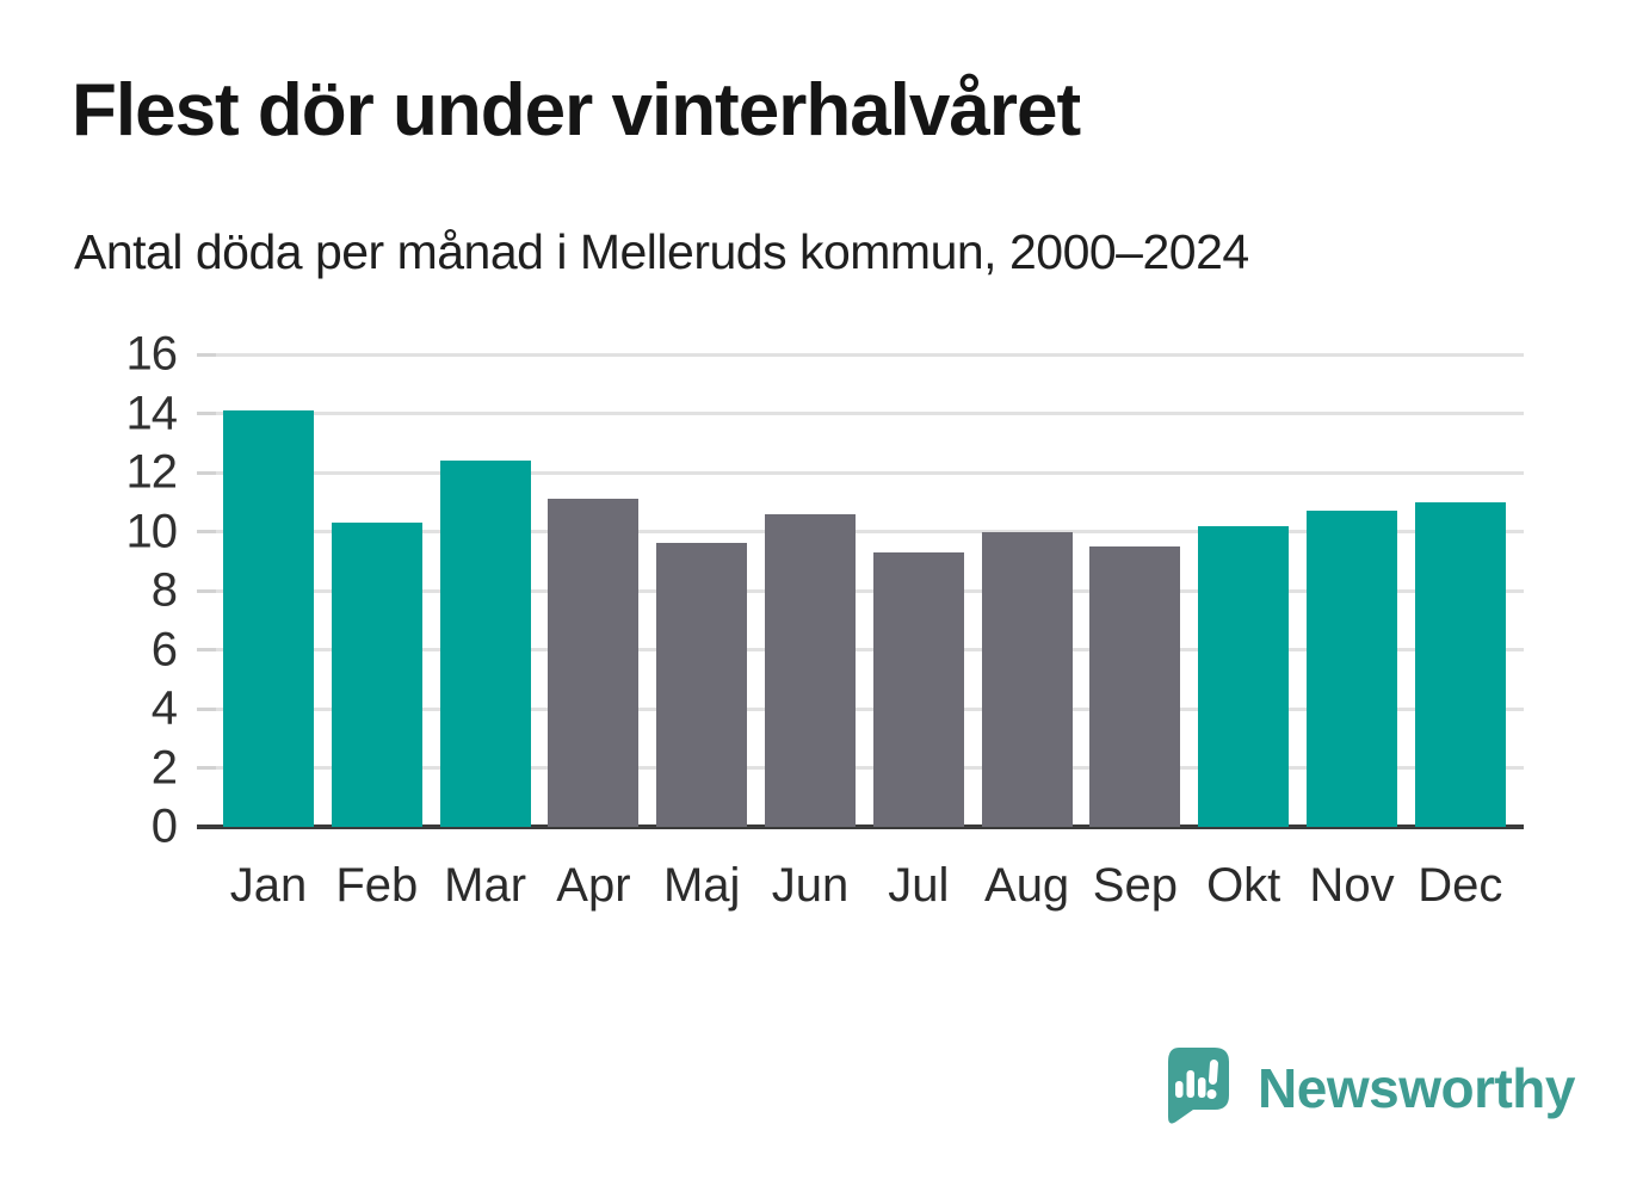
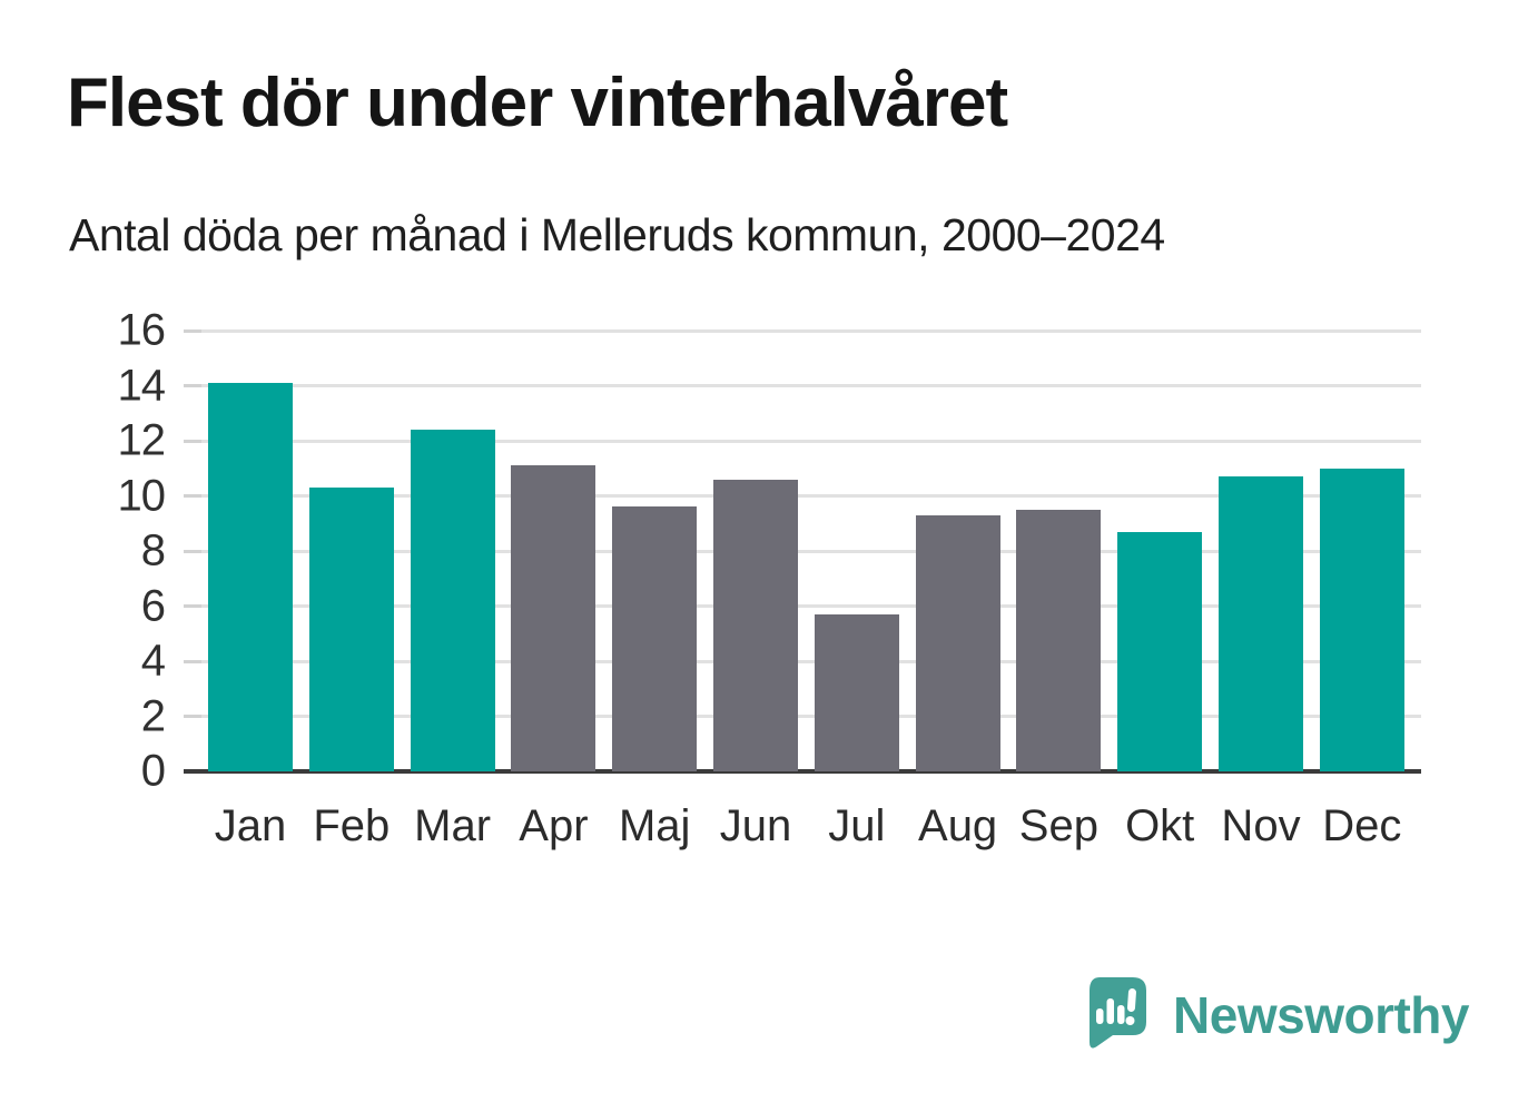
Jul: 9.3 -> 5.7
Aug: 10.0 -> 9.3
Okt: 10.2 -> 8.7
